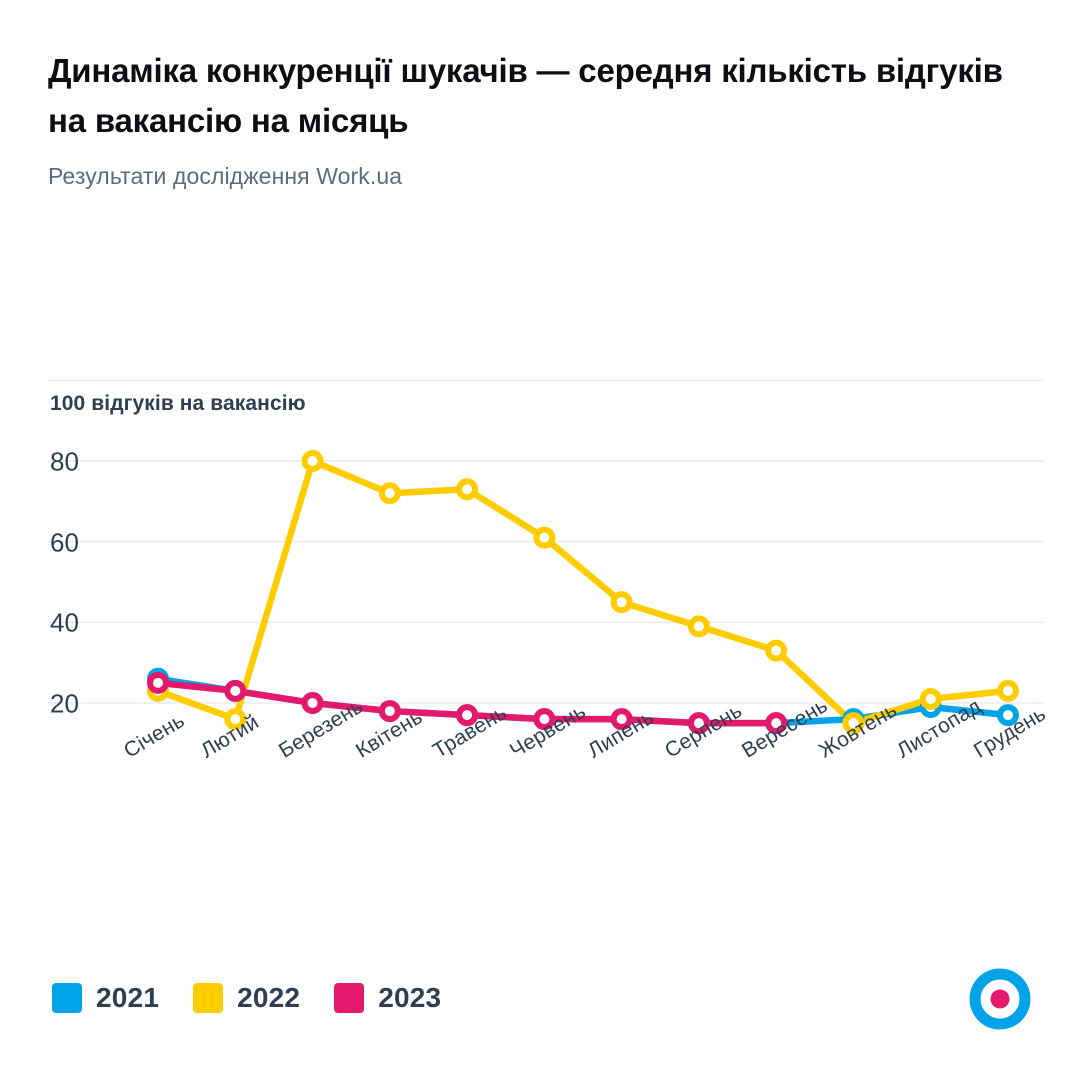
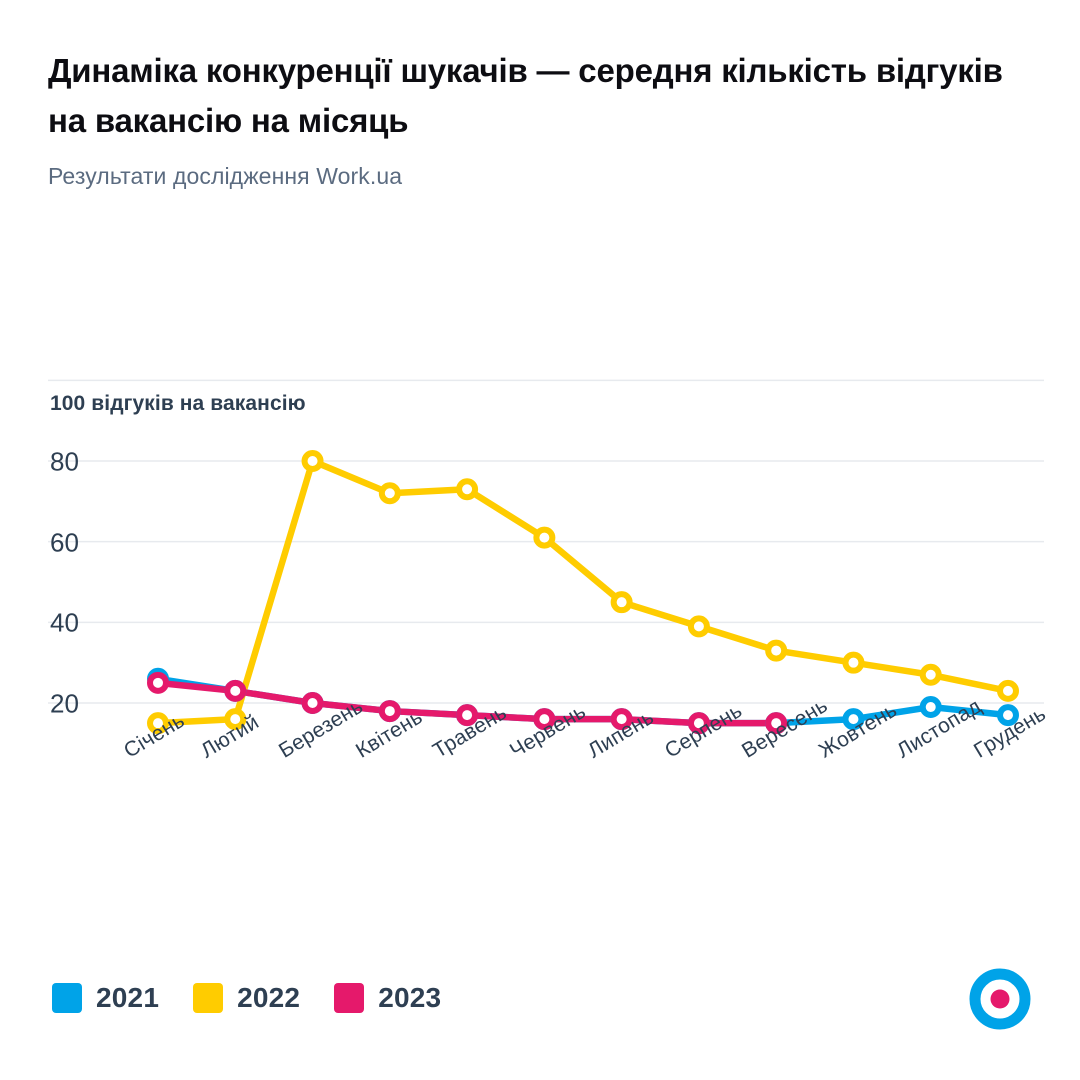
2022/Січень: 23 -> 15
2022/Жовтень: 15 -> 30
2022/Листопад: 21 -> 27
